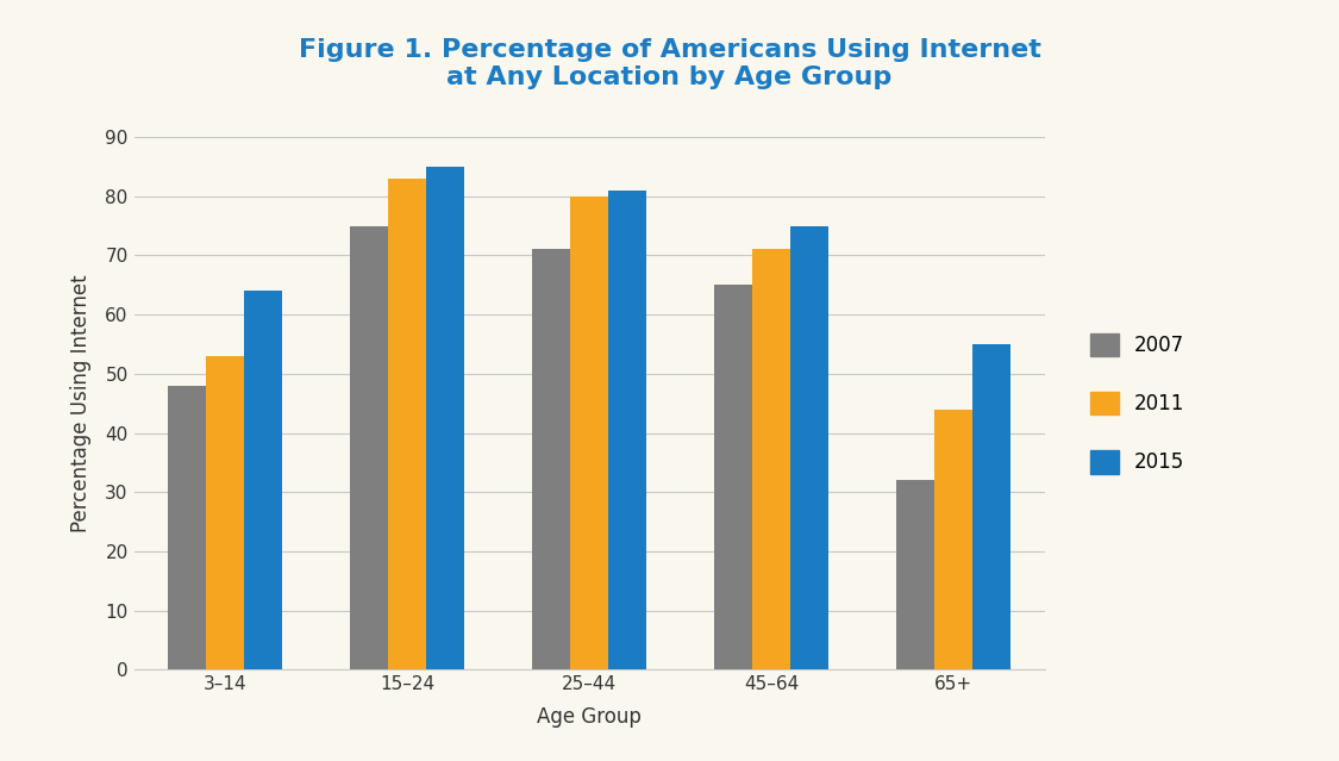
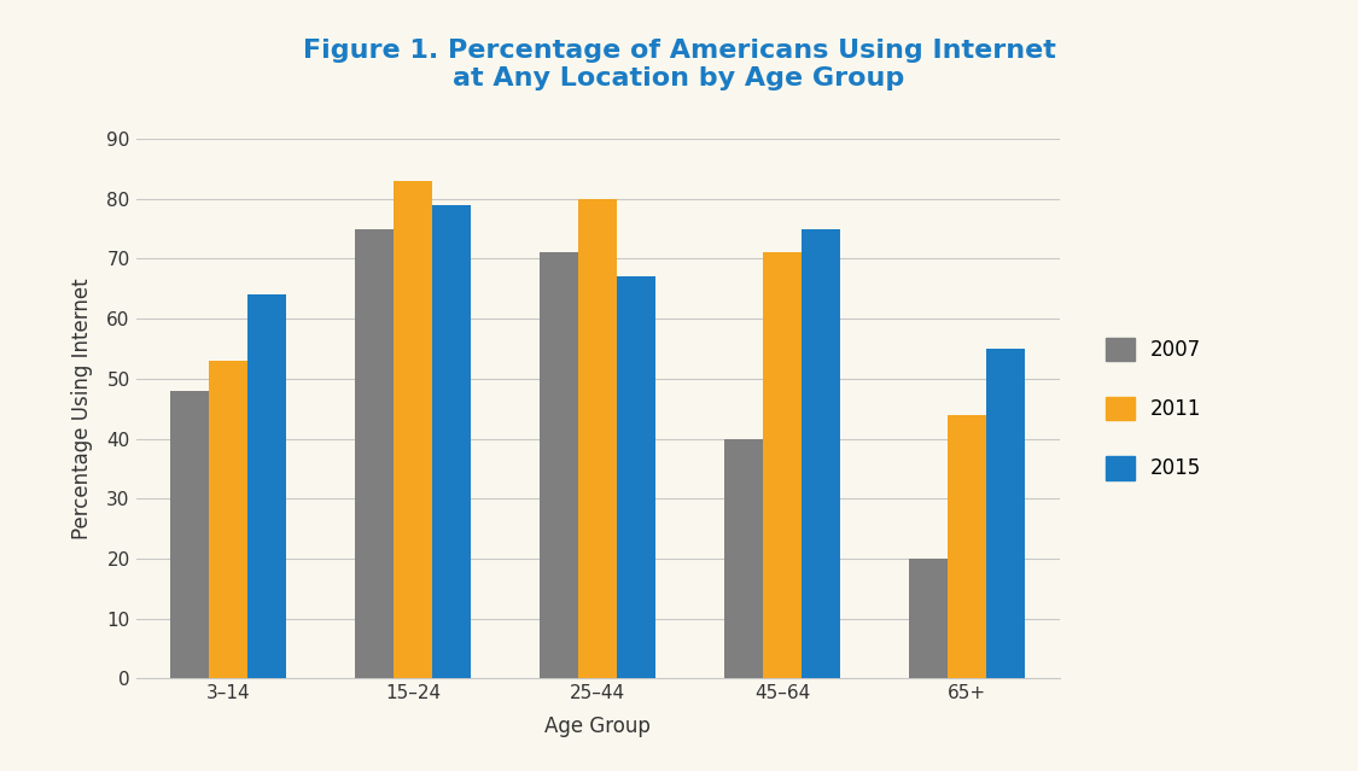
2015/15–24: 85 -> 79
2015/25–44: 81 -> 67
2007/45–64: 65 -> 40
2007/65+: 32 -> 20
